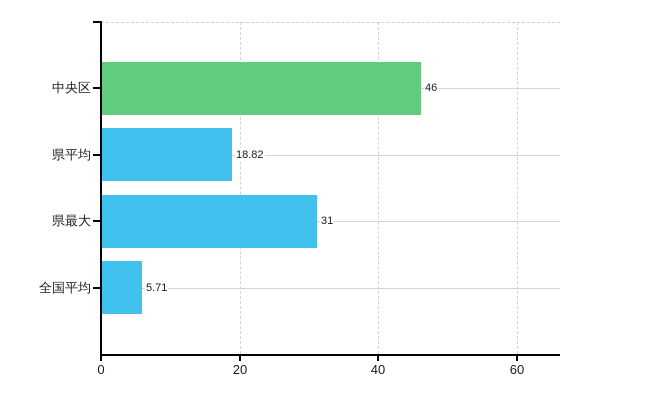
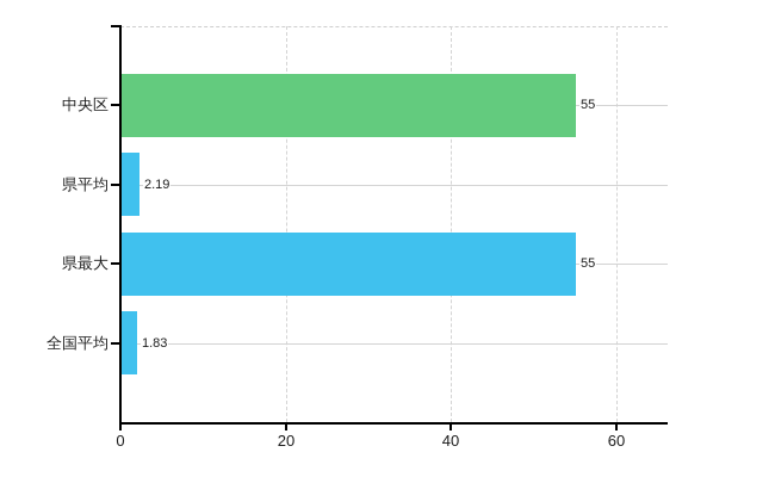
中央区: 46 -> 55
県平均: 18.82 -> 2.19
県最大: 31 -> 55
全国平均: 5.71 -> 1.83
